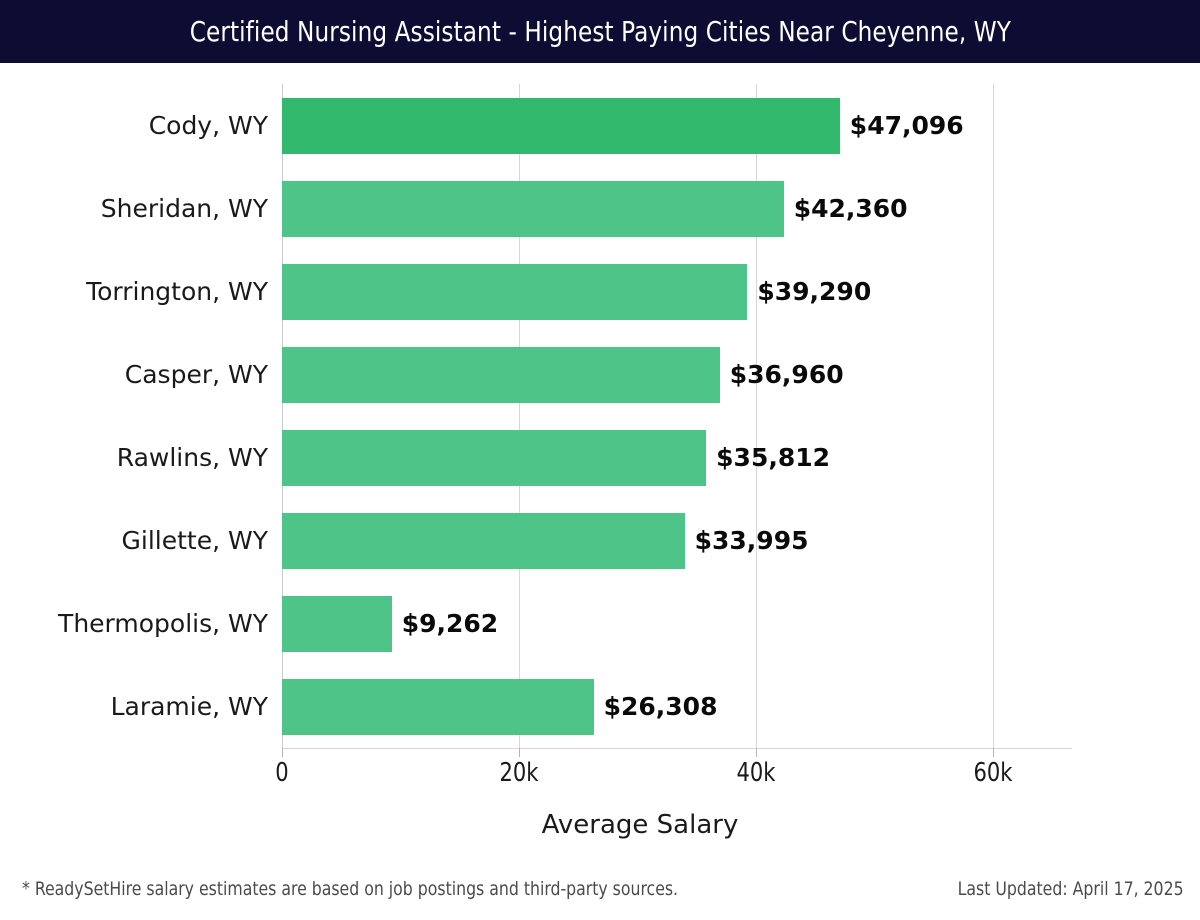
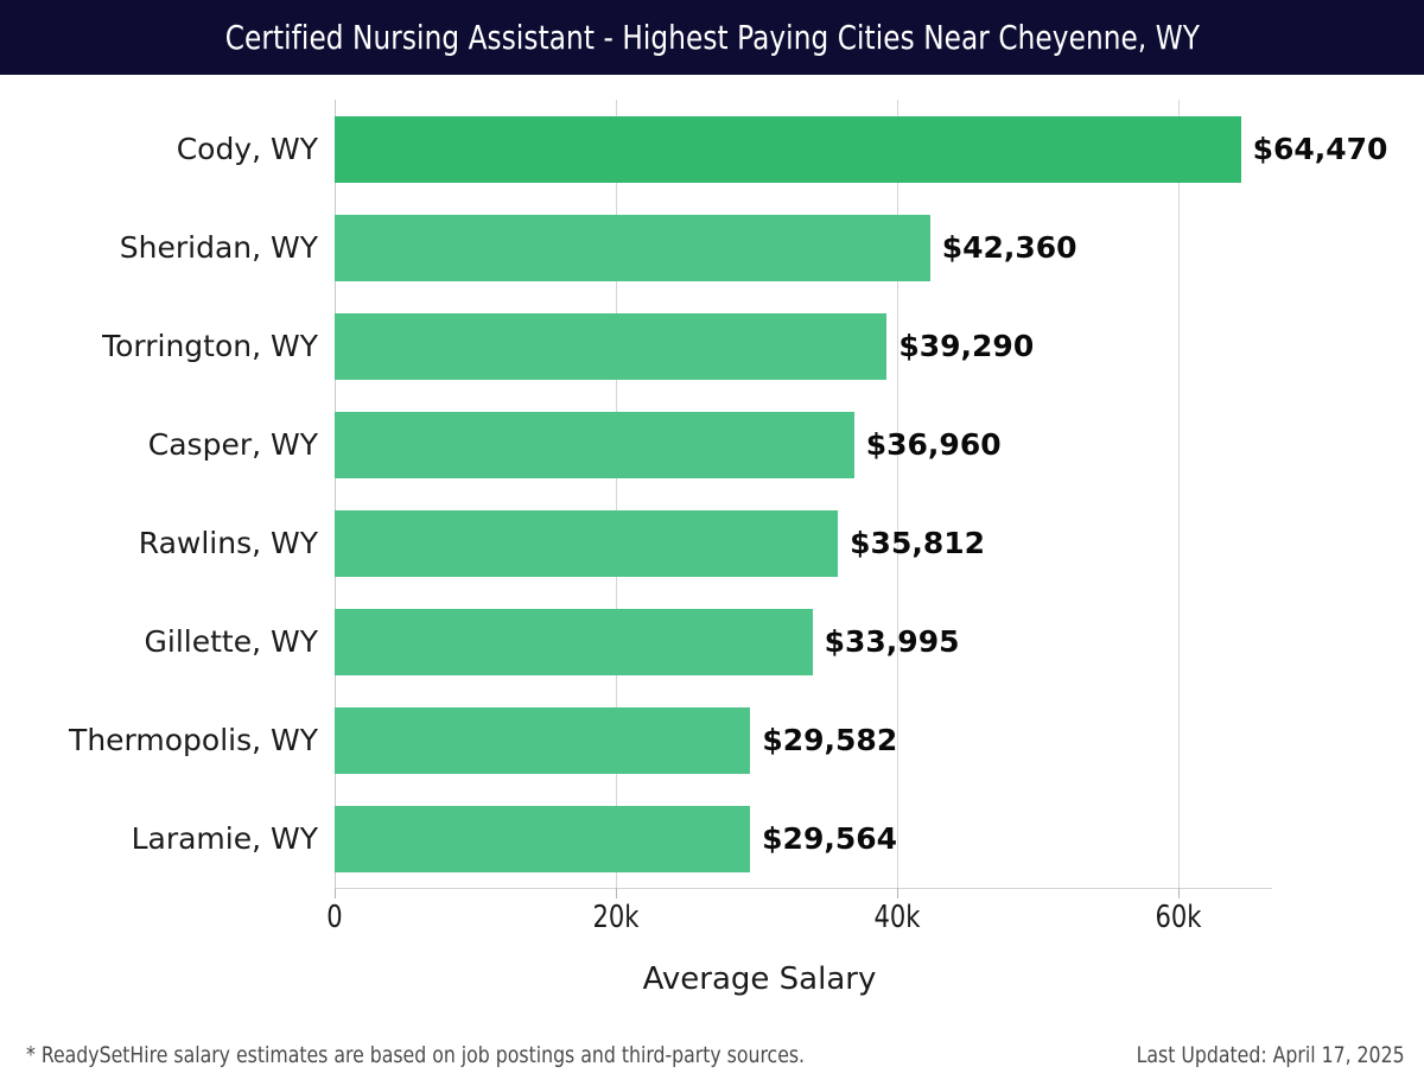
Cody, WY: $47,096 -> $64,470
Thermopolis, WY: $9,262 -> $29,582
Laramie, WY: $26,308 -> $29,564
